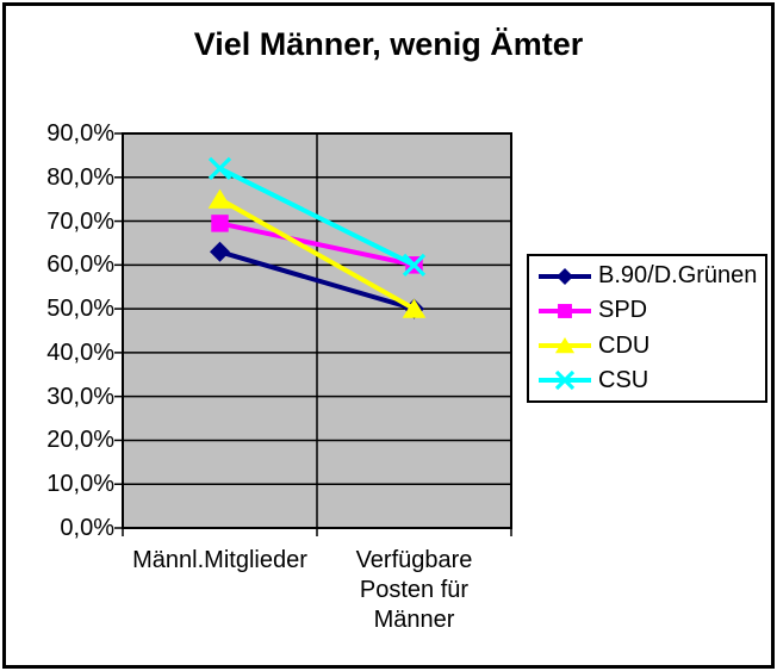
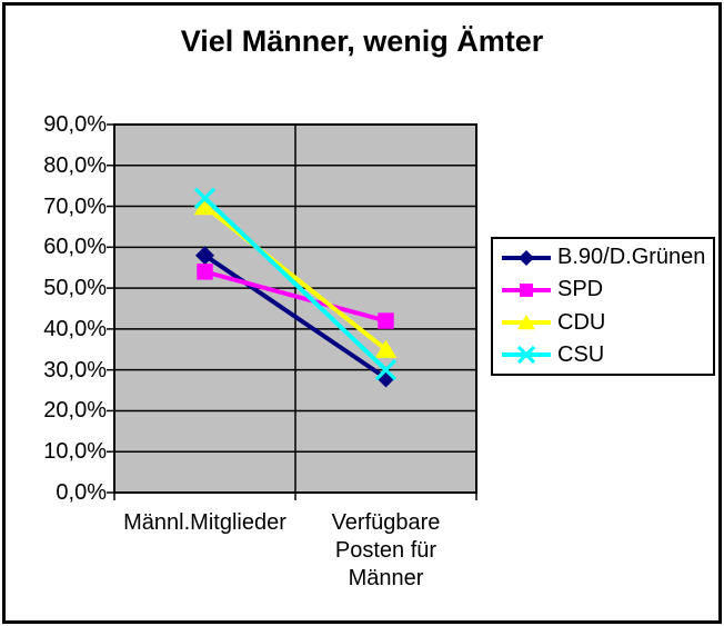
B.90/D.Grünen/Männl.Mitglieder: 63% -> 58%
SPD/Männl.Mitglieder: 70% -> 54%
CDU/Männl.Mitglieder: 75% -> 70%
CSU/Männl.Mitglieder: 82% -> 72%
B.90/D.Grünen/Verfügbare Posten für Männer: 50% -> 28%
SPD/Verfügbare Posten für Männer: 60% -> 42%
CDU/Verfügbare Posten für Männer: 50% -> 35%
CSU/Verfügbare Posten für Männer: 60% -> 30%
